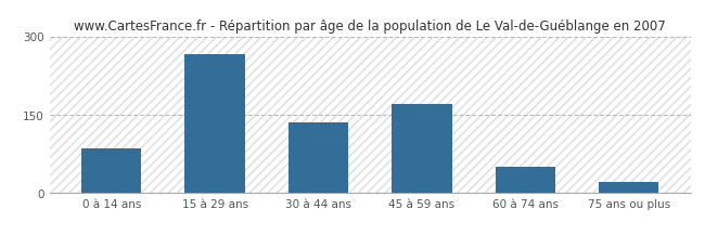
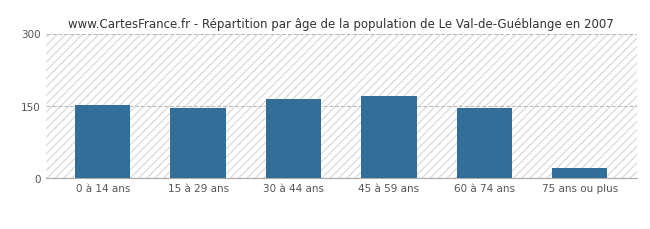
0 à 14 ans: 85 -> 151
15 à 29 ans: 265 -> 146
30 à 44 ans: 135 -> 165
60 à 74 ans: 50 -> 146
